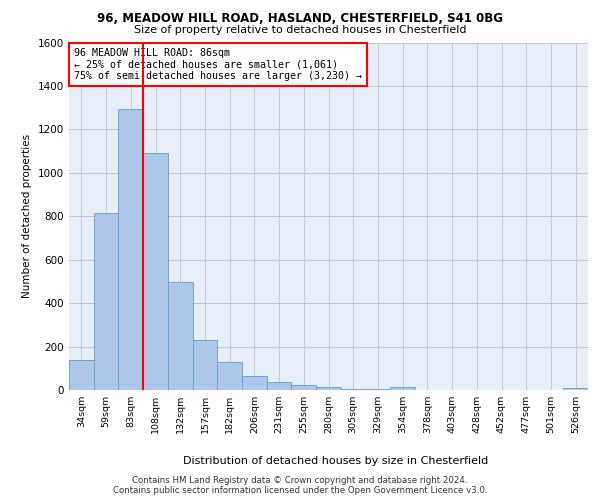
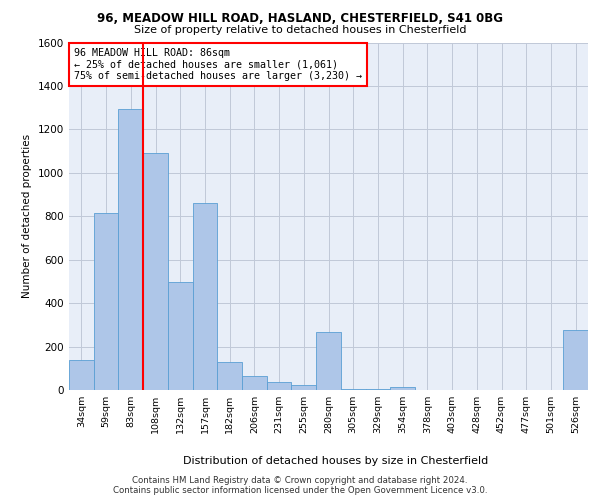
157sqm: 230 -> 860
280sqm: 15 -> 265
526sqm: 10 -> 275
